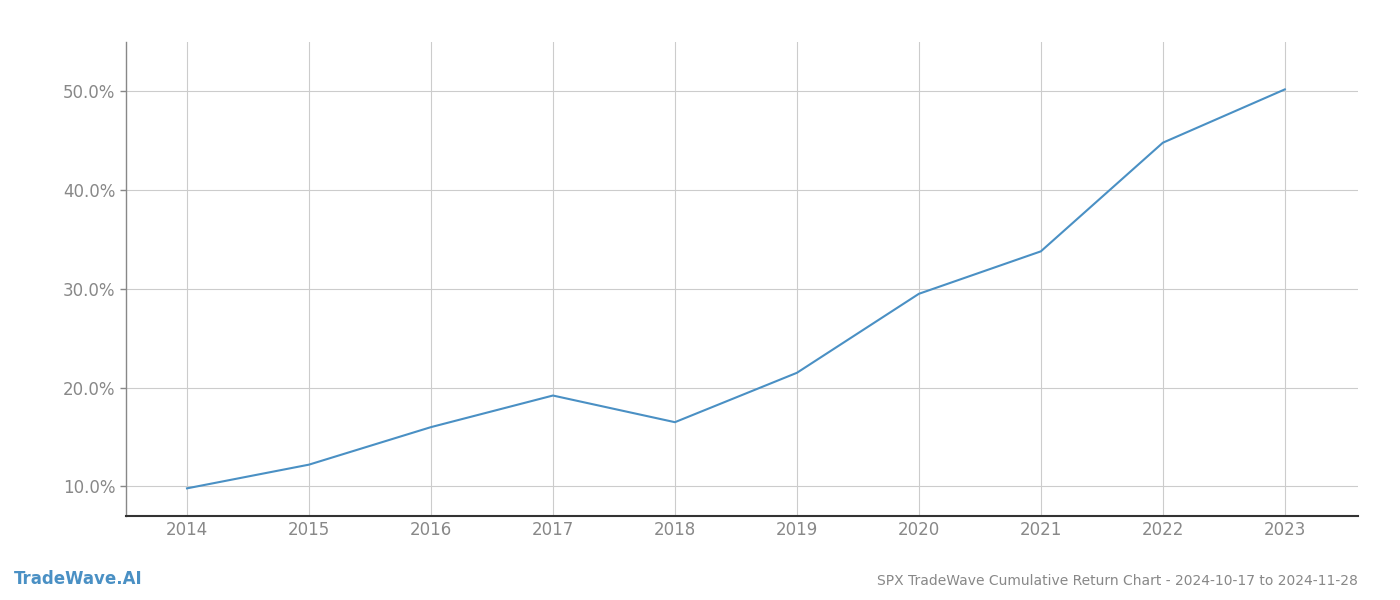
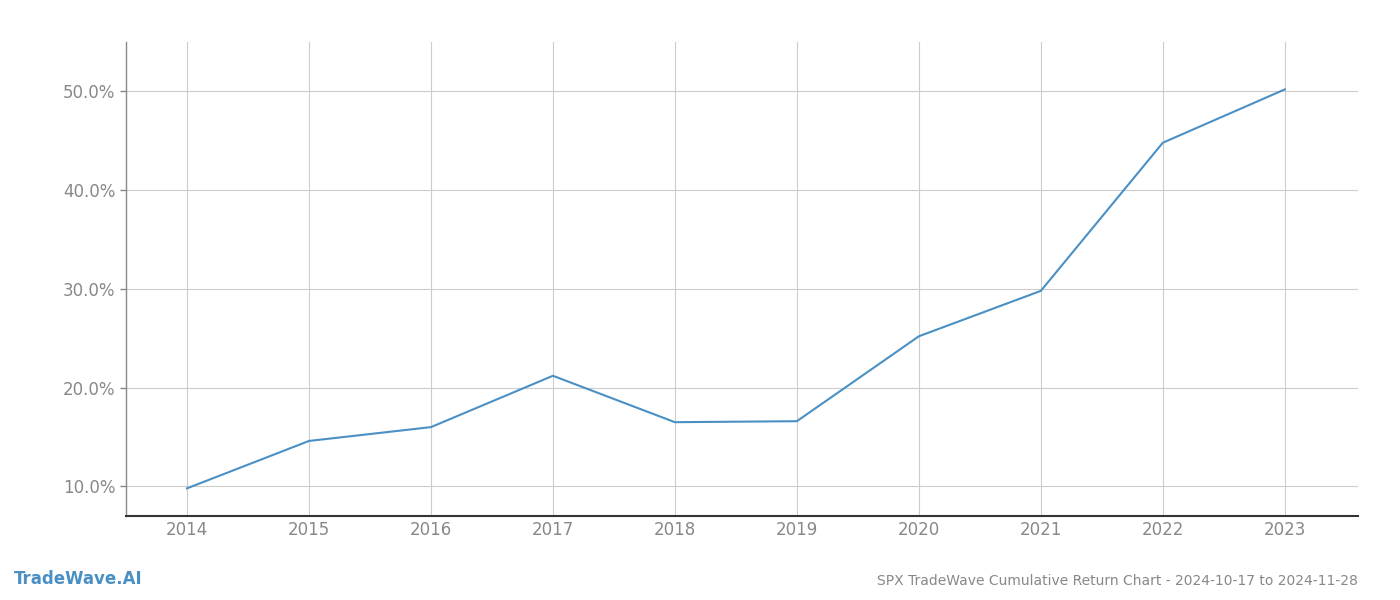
2015: 12.2% -> 14.6%
2017: 19.2% -> 21.2%
2019: 21.5% -> 16.6%
2020: 29.5% -> 25.2%
2021: 33.8% -> 29.8%
